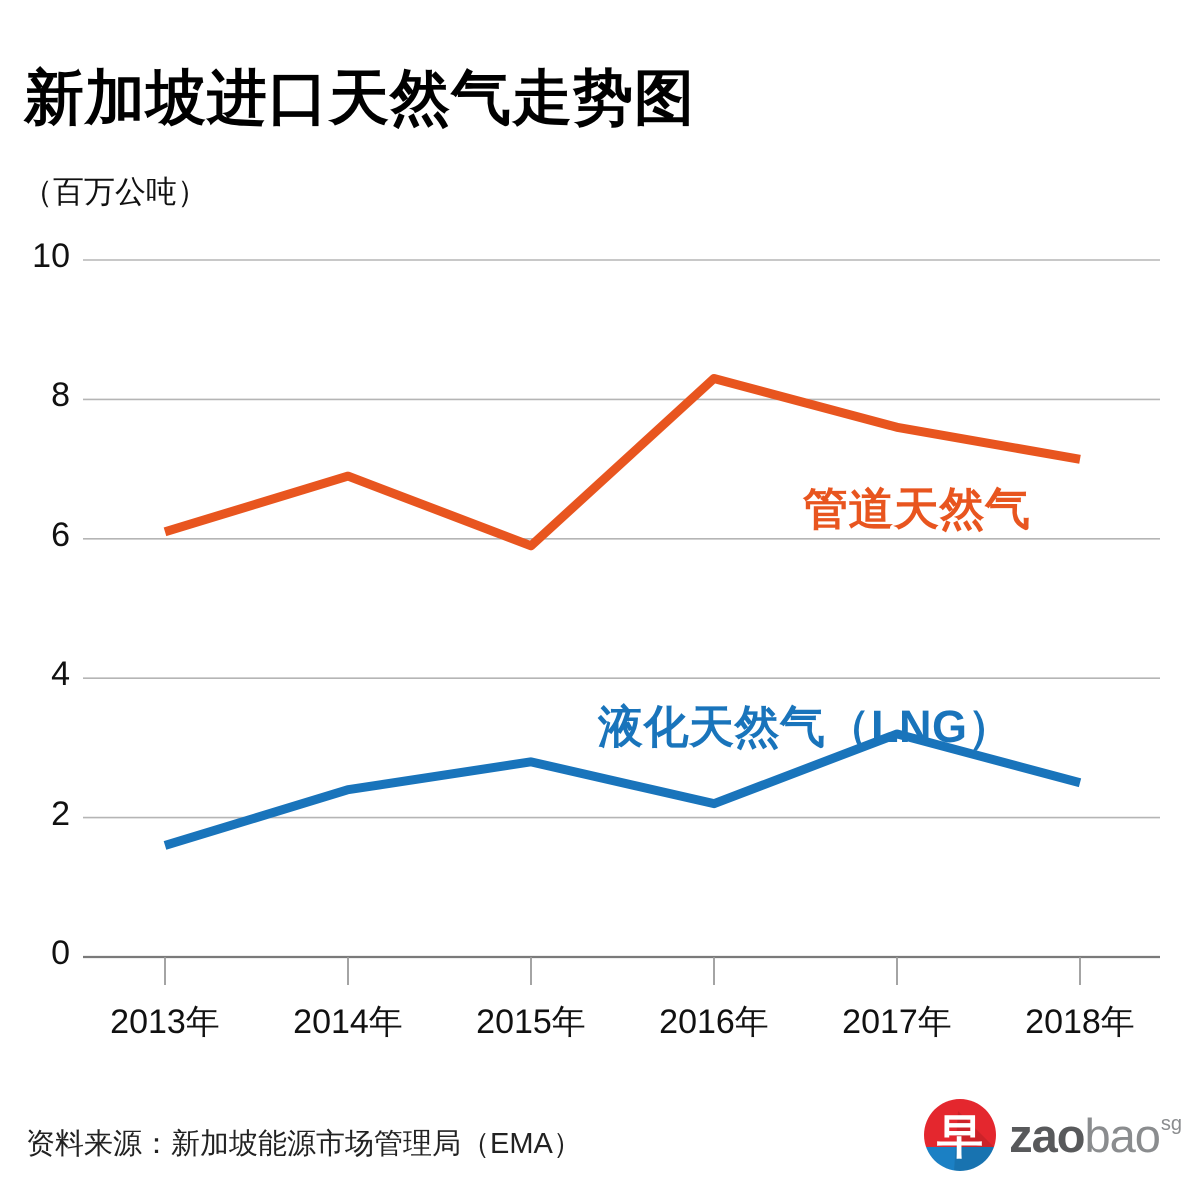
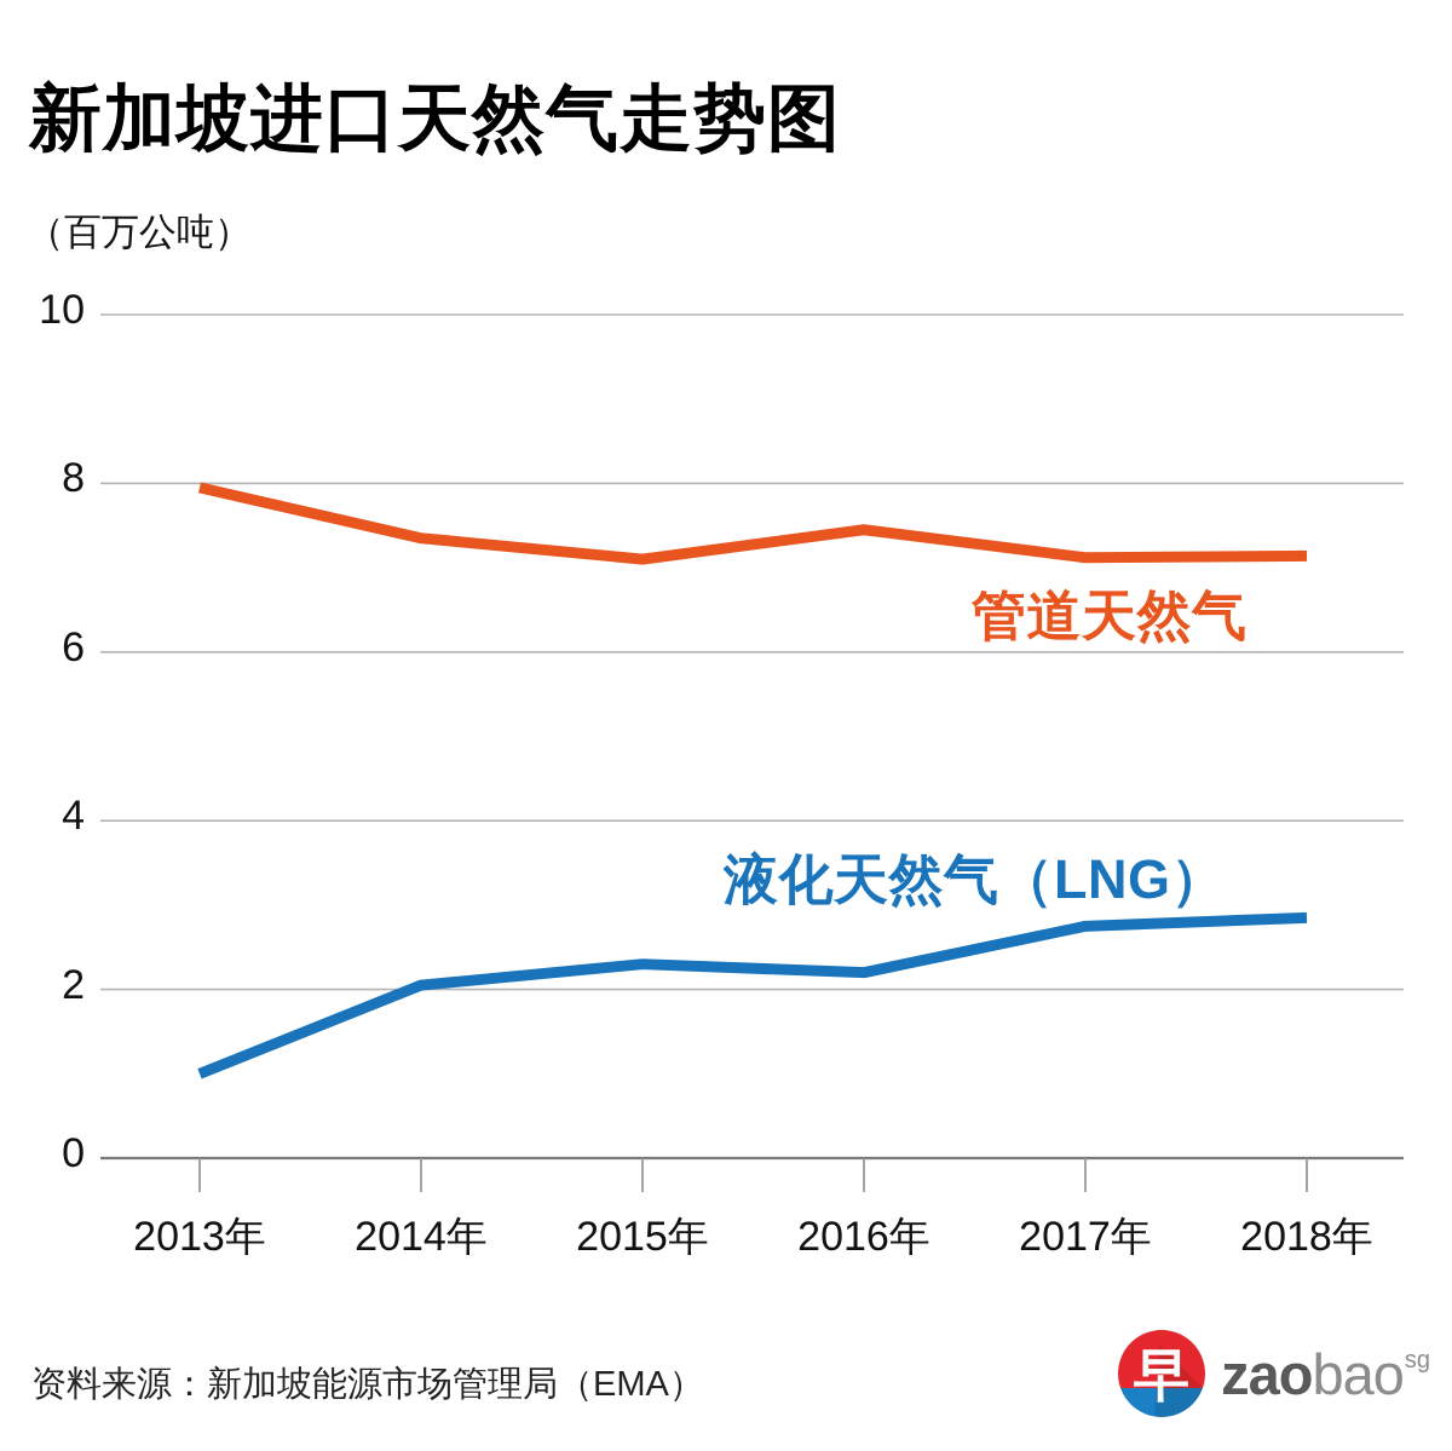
管道天然气/2013年: 6.1 -> 8.0
液化天然气（LNG）/2013年: 1.6 -> 1.0
管道天然气/2014年: 6.9 -> 7.3
液化天然气（LNG）/2014年: 2.4 -> 2.0
管道天然气/2015年: 5.9 -> 7.1
液化天然气（LNG）/2015年: 2.8 -> 2.3
管道天然气/2016年: 8.3 -> 7.5
管道天然气/2017年: 7.6 -> 7.1
液化天然气（LNG）/2017年: 3.2 -> 2.8
液化天然气（LNG）/2018年: 2.5 -> 2.9
